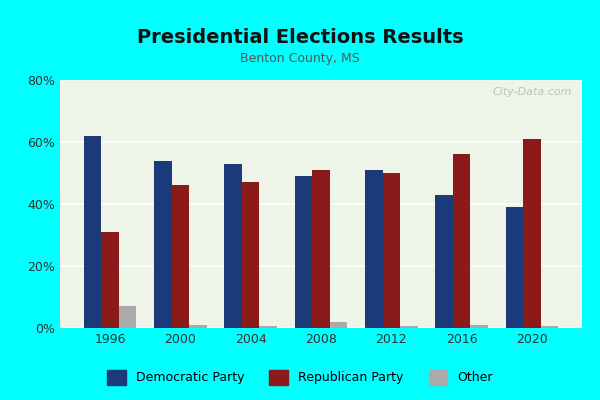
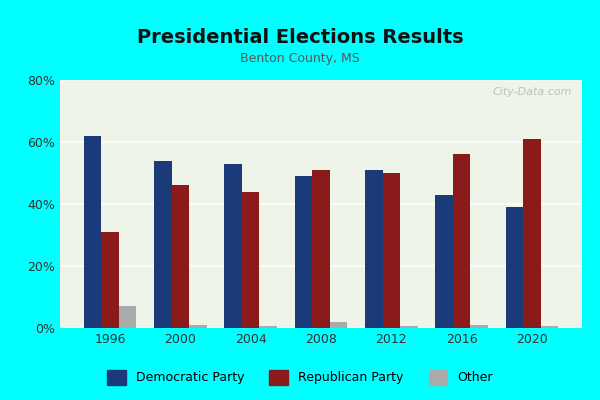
Republican Party/2004: 47% -> 44%
